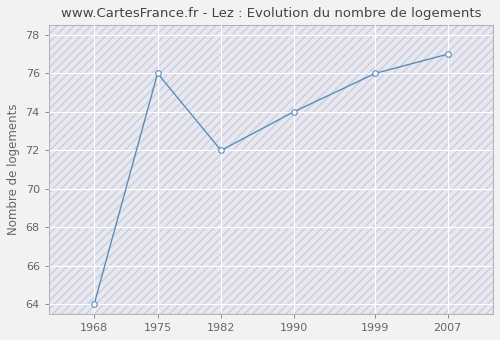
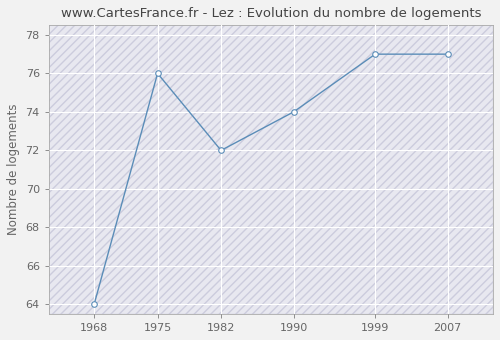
1999: 76 -> 77
